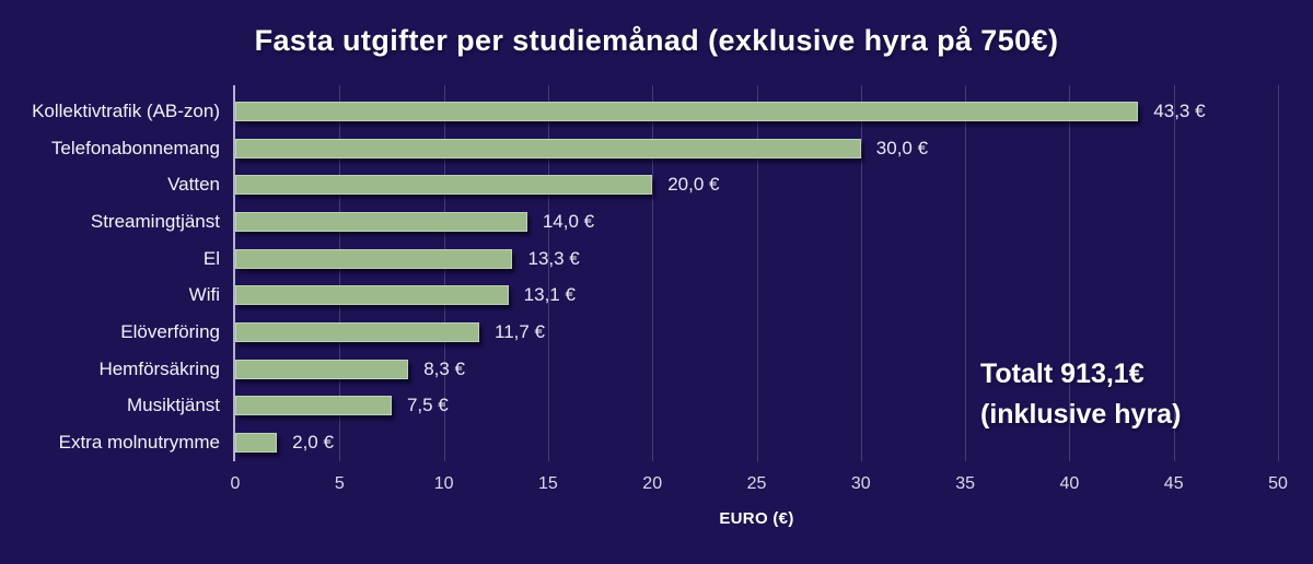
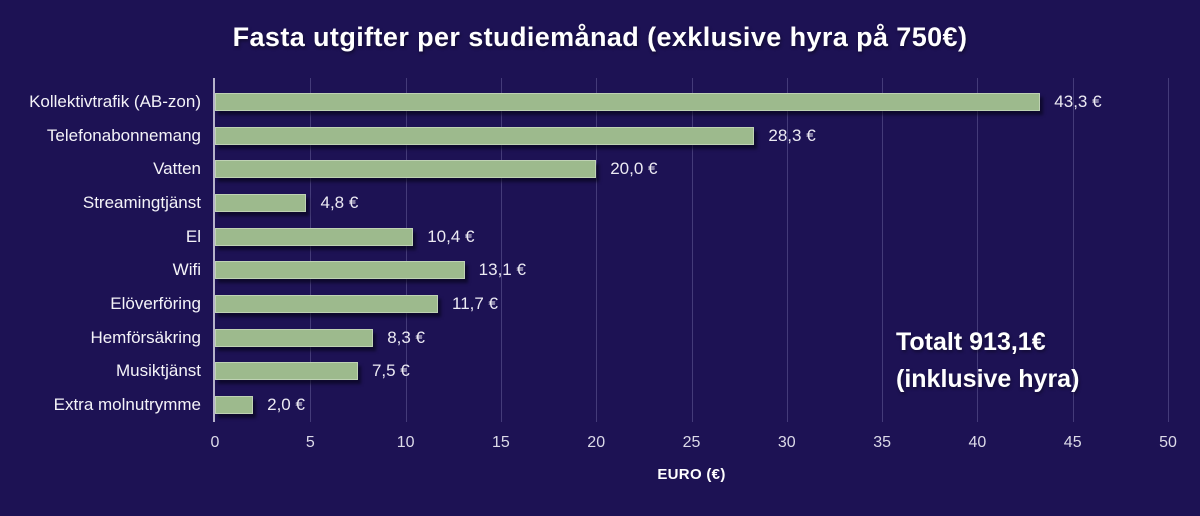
Telefonabonnemang: 30,0 -> 28,3
Streamingtjänst: 14,0 -> 4,8
El: 13,3 -> 10,4
